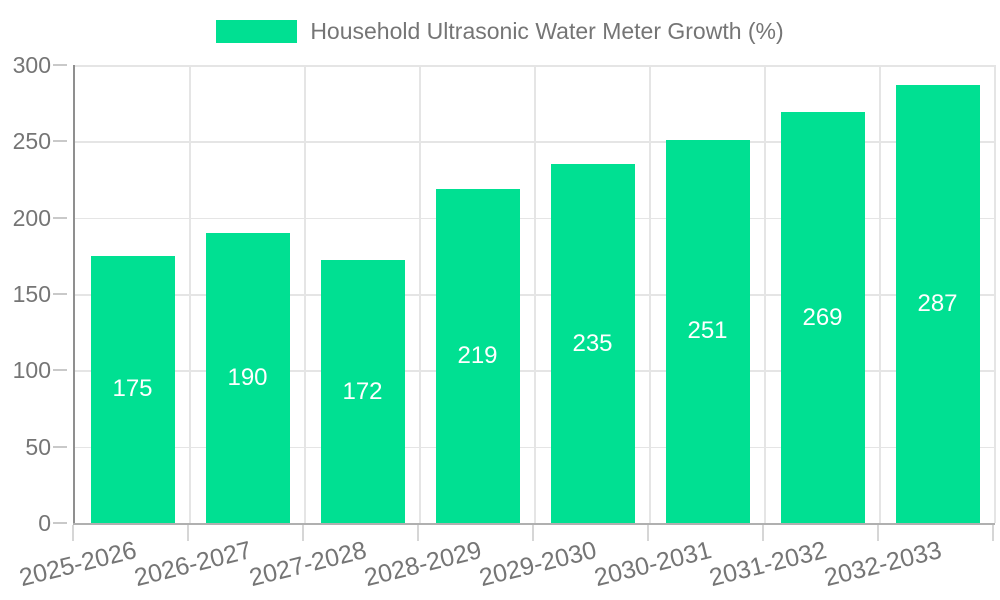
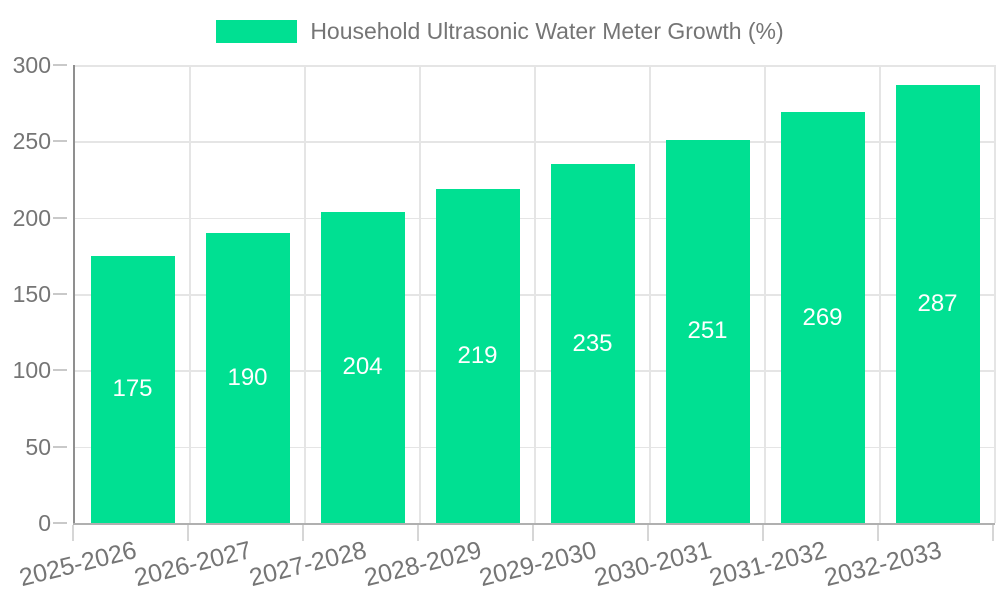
2027-2028: 172 -> 204
